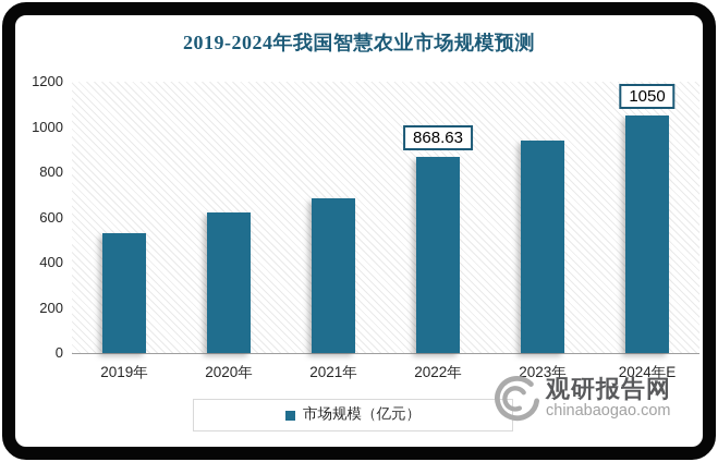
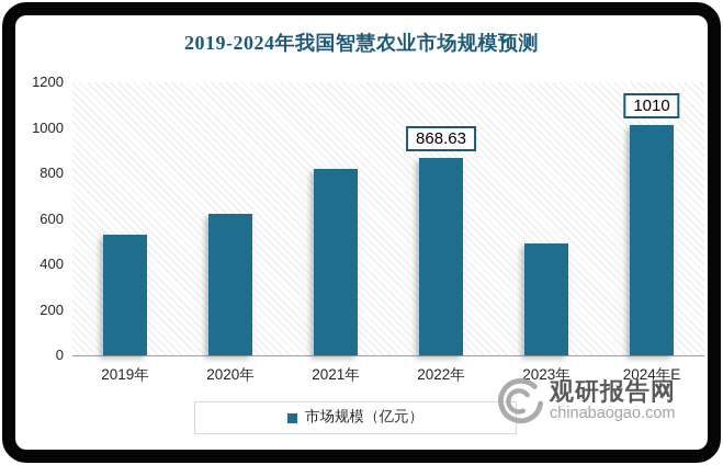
2021年: 680 -> 820
2023年: 940 -> 490
2024年E: 1050 -> 1010
